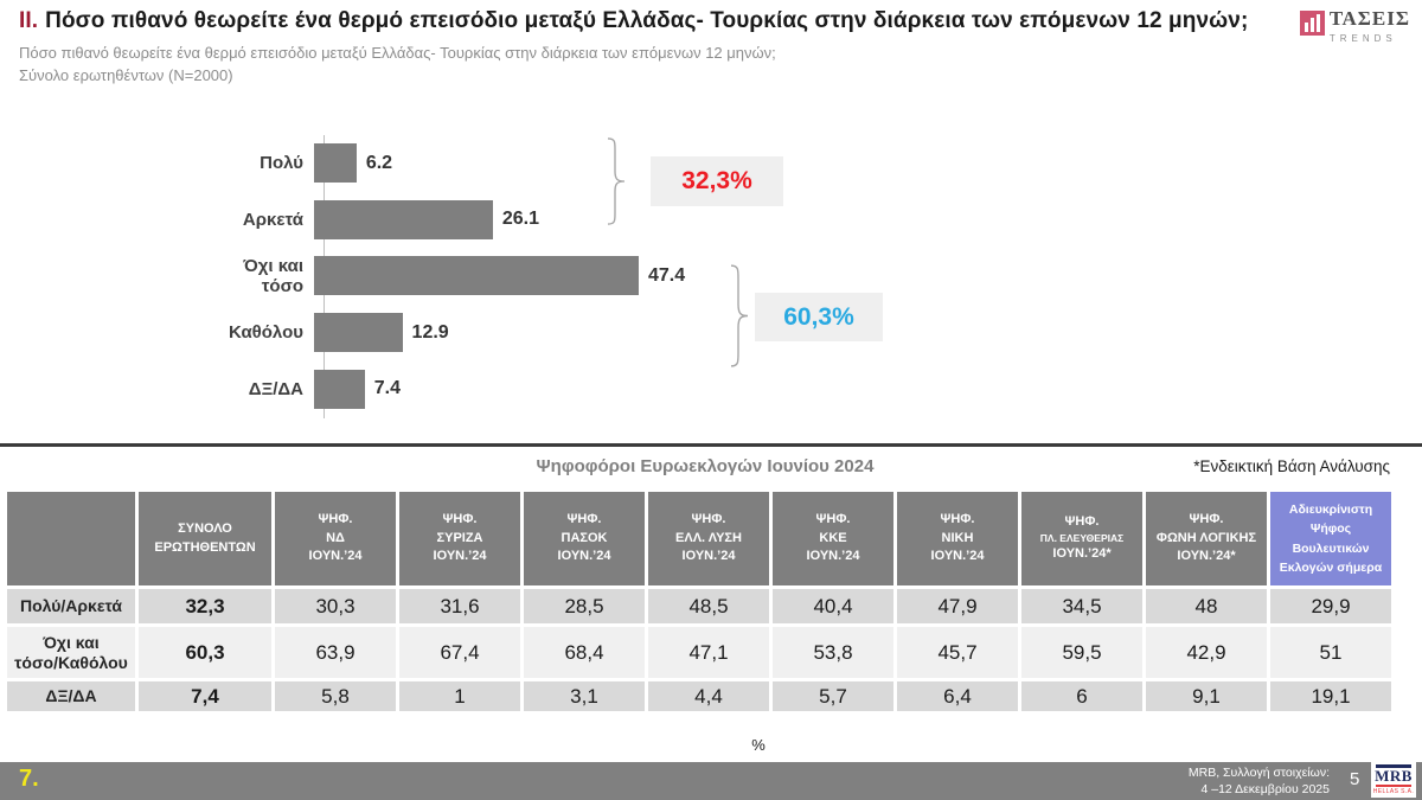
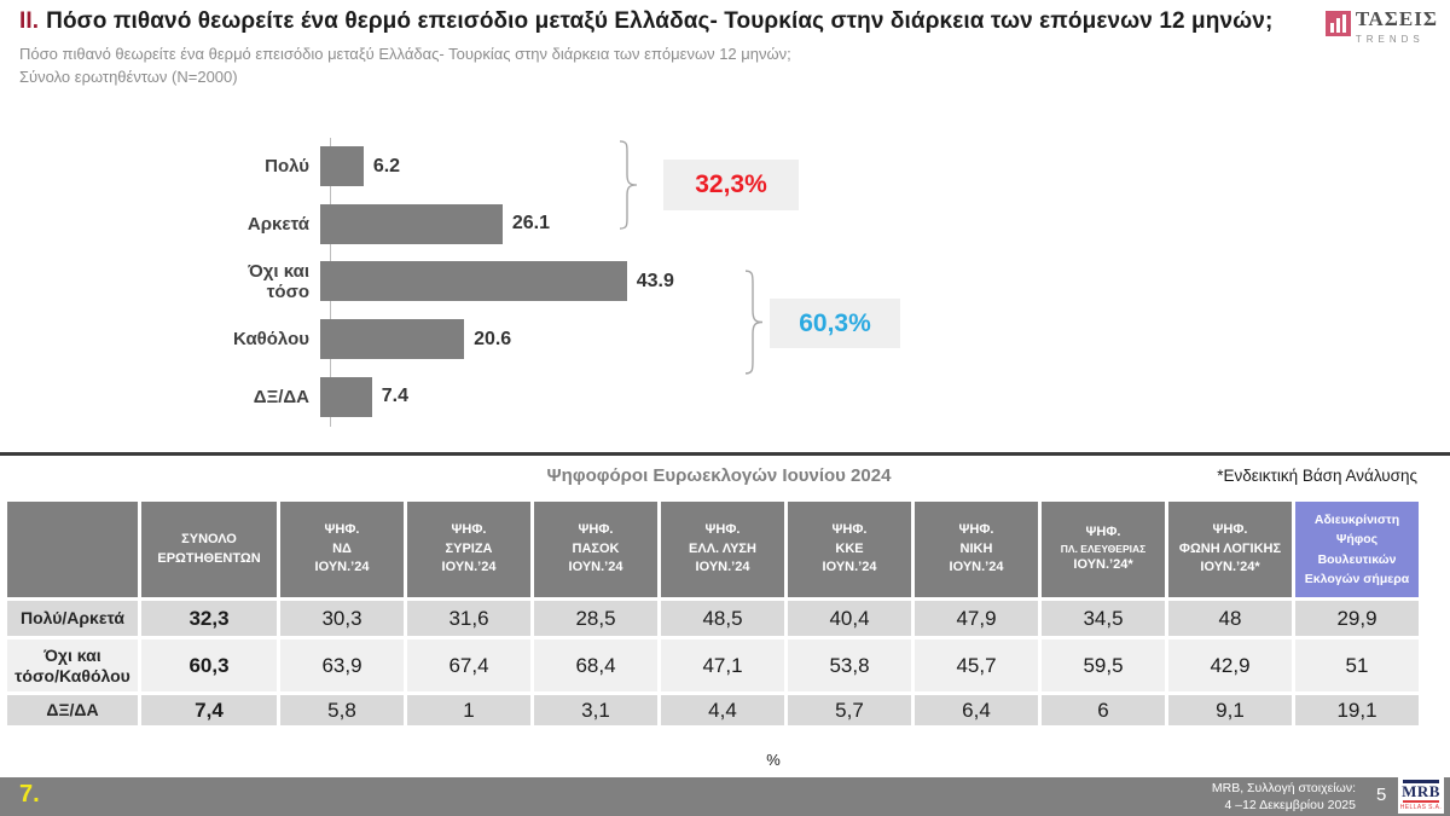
Όχι και τόσο: 47.4 -> 43.9
Καθόλου: 12.9 -> 20.6
